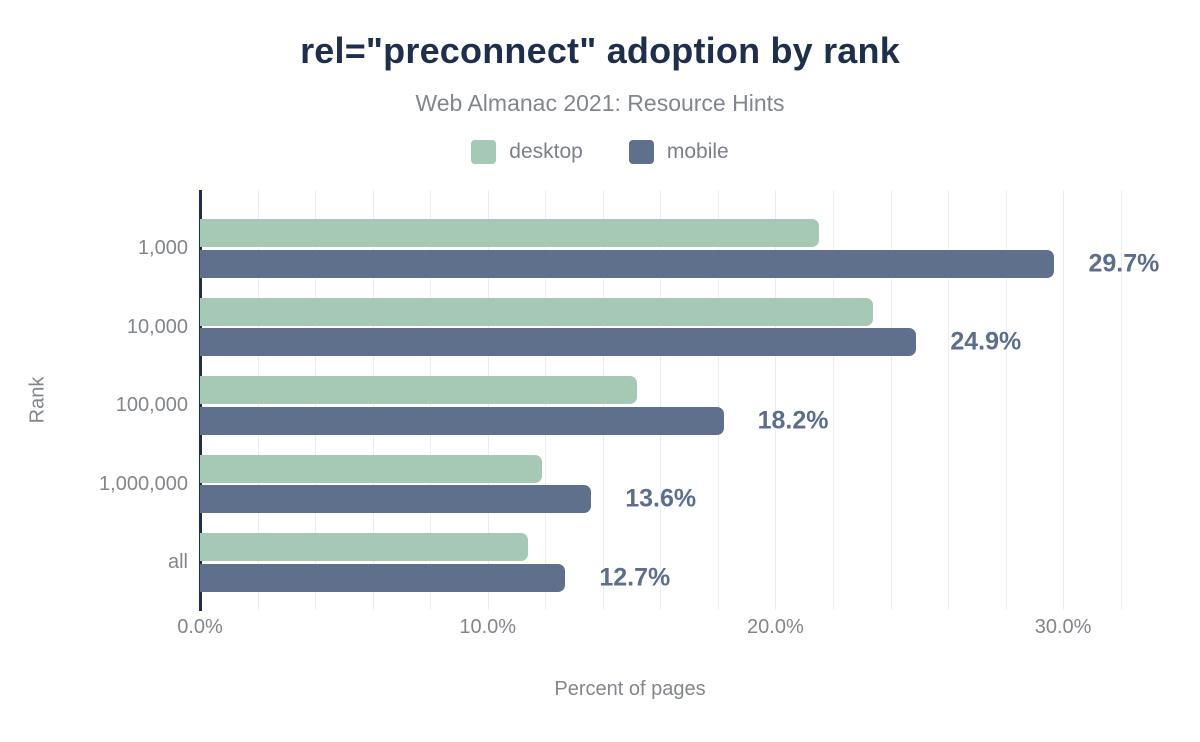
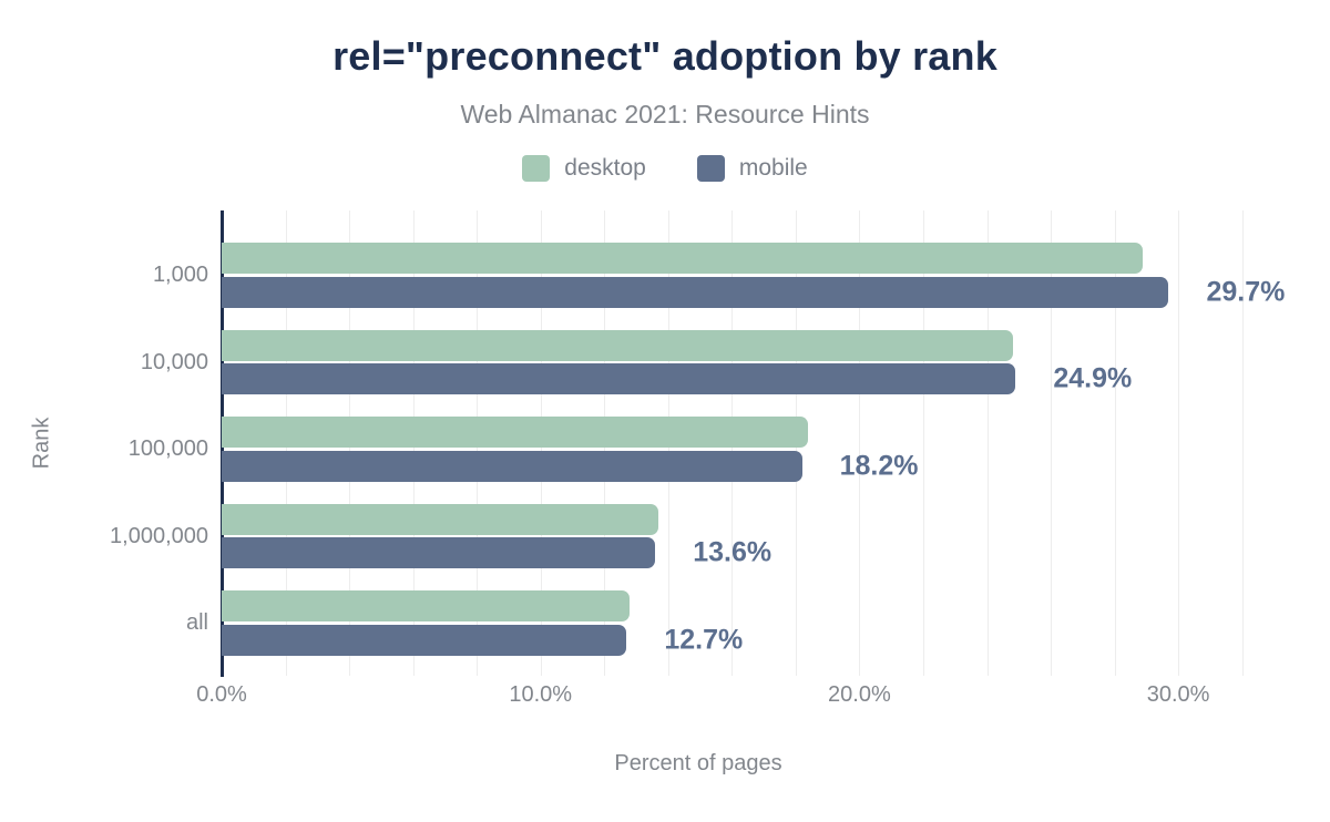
desktop/1,000: 21.5% -> 28.9%
desktop/10,000: 23.4% -> 24.8%
desktop/100,000: 15.2% -> 18.4%
desktop/1,000,000: 11.9% -> 13.7%
desktop/all: 11.4% -> 12.8%
